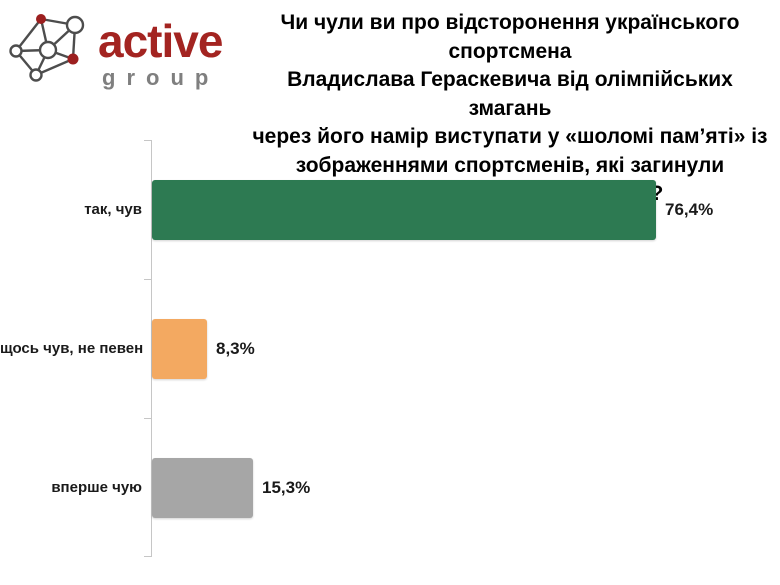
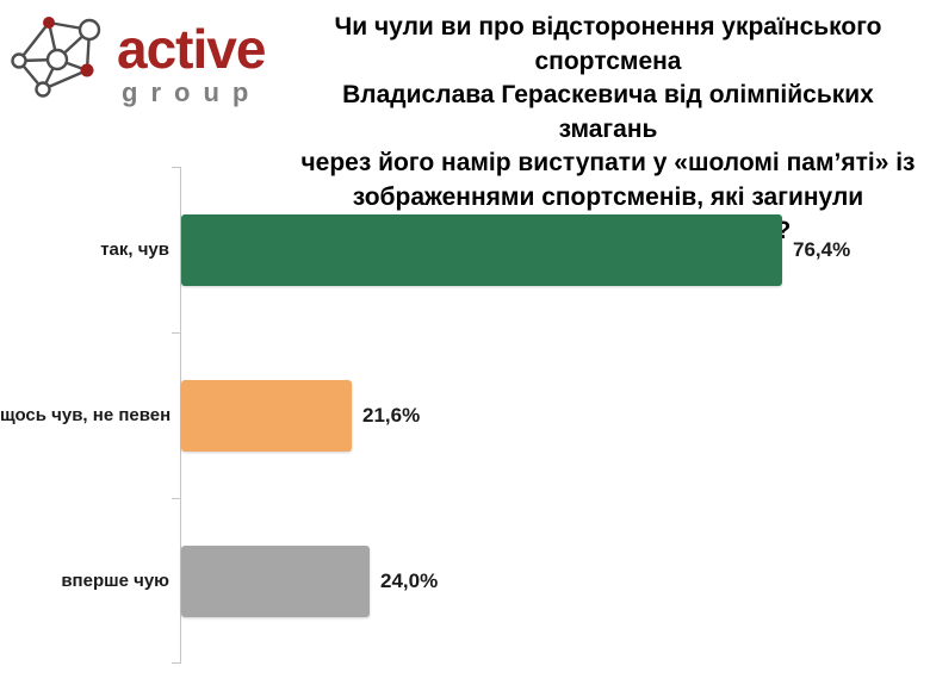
щось чув, не певен: 8,3% -> 21,6%
вперше чую: 15,3% -> 24,0%
